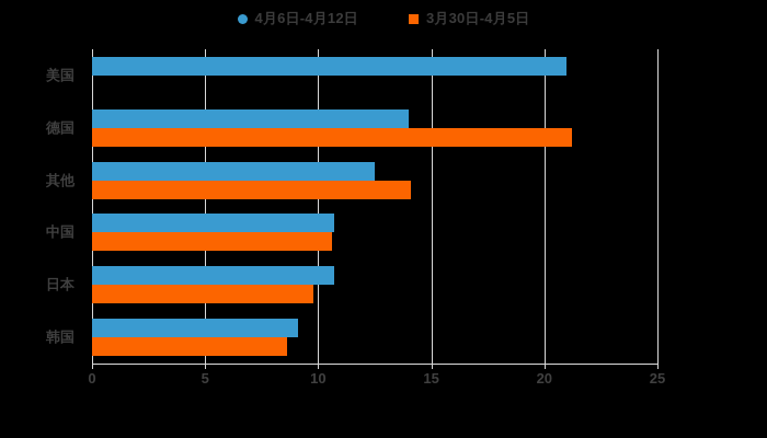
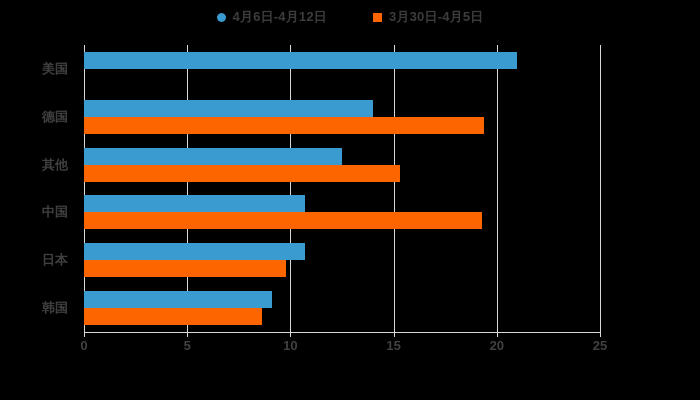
3月30日-4月5日/德国: 21.2 -> 19.4
3月30日-4月5日/其他: 14.1 -> 15.3
3月30日-4月5日/中国: 10.6 -> 19.3
